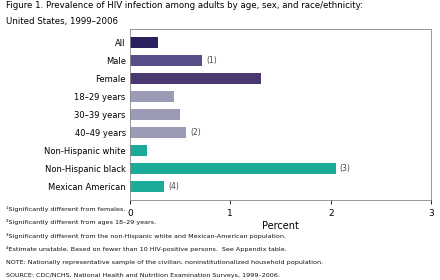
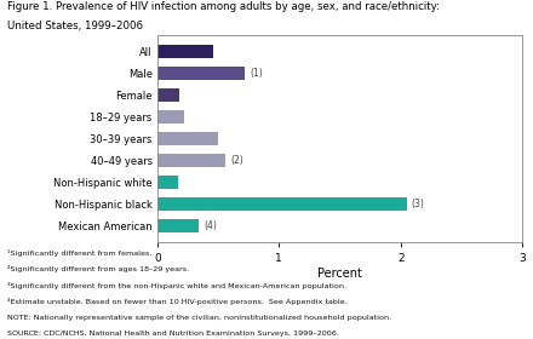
All: 0.28 -> 0.46
Female: 1.31 -> 0.18
18–29 years: 0.44 -> 0.22
